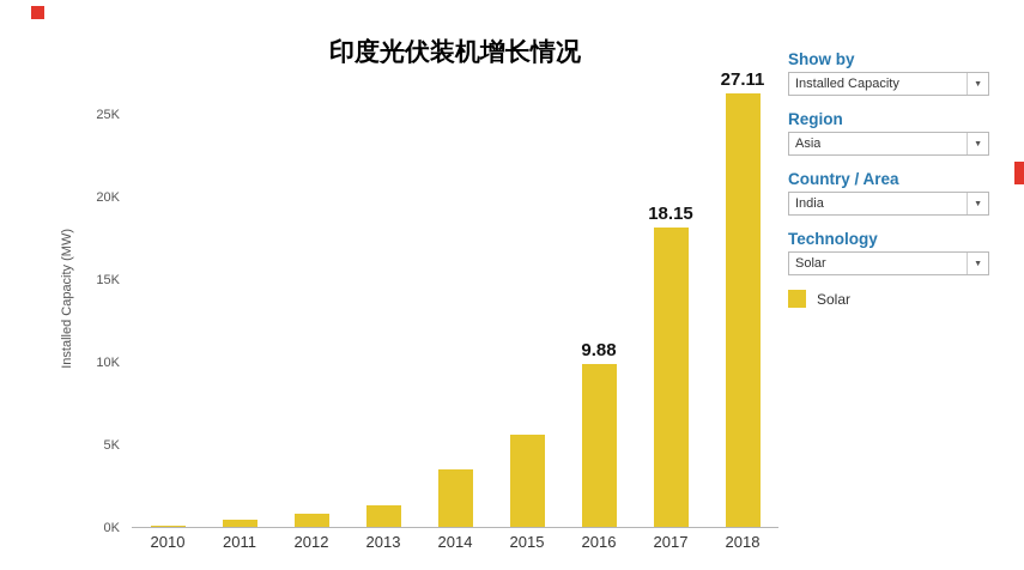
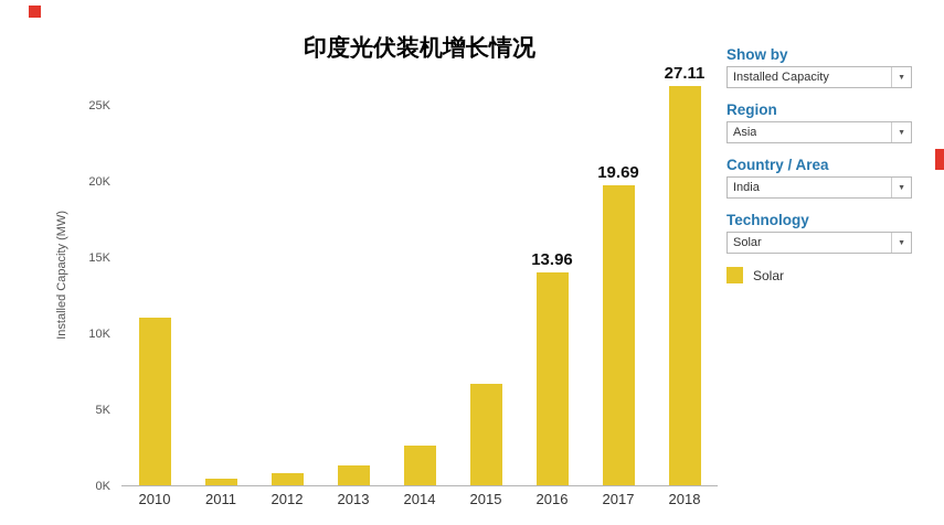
2010: 0.1K -> 11.0K
2014: 3.5K -> 2.6K
2015: 5.6K -> 6.7K
2016: 9.88 -> 13.96
2017: 18.15 -> 19.69
